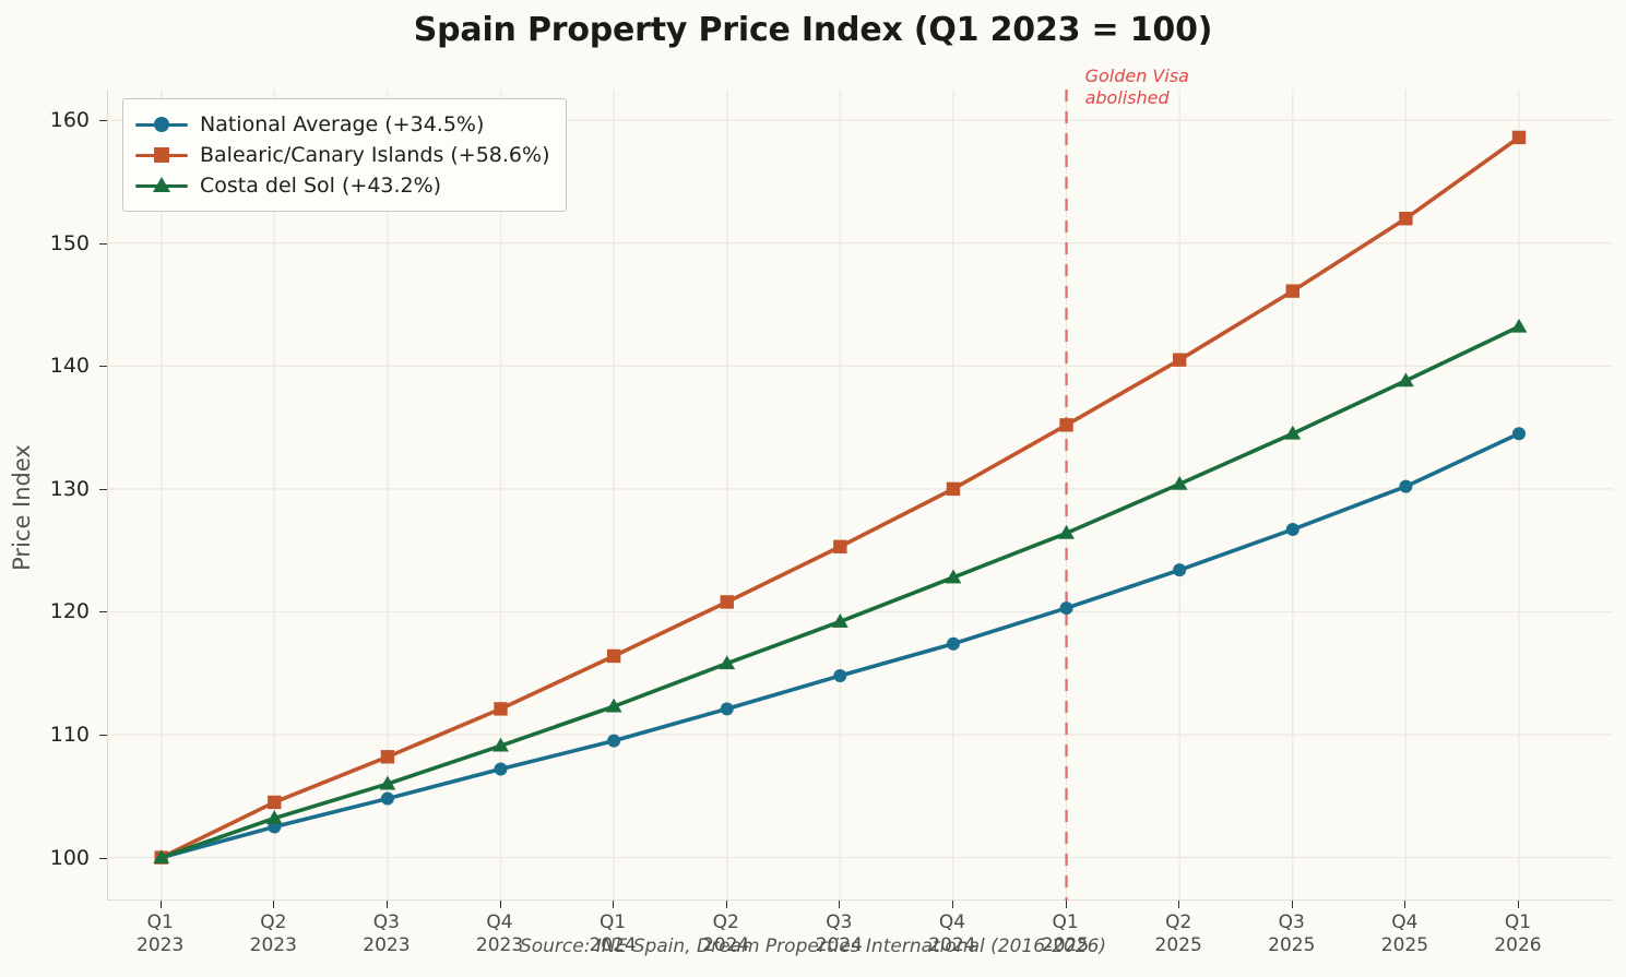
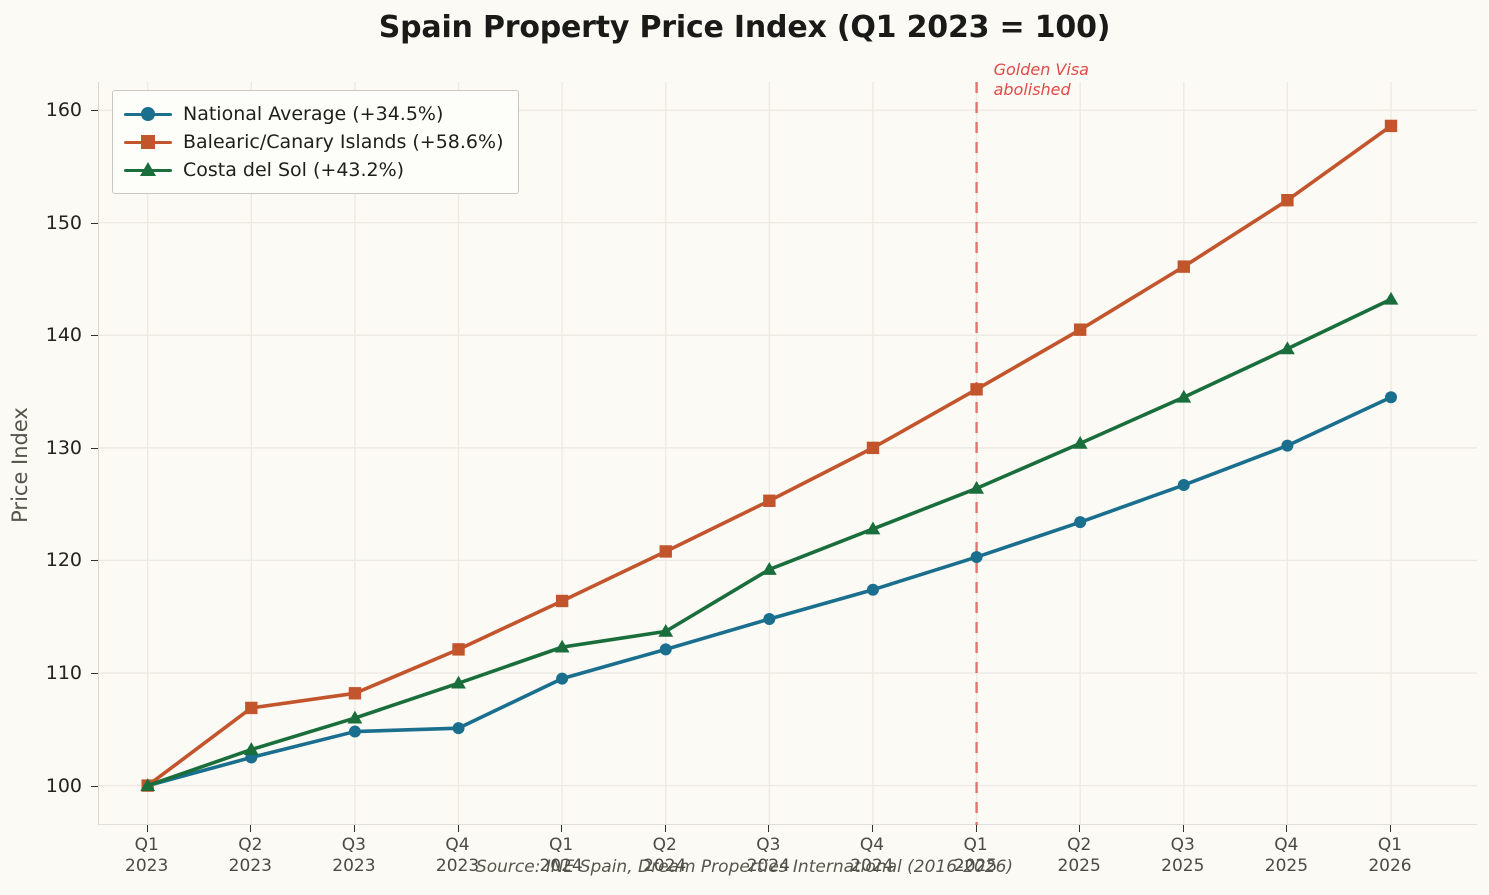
Balearic/Canary Islands (+58.6%)/Q2 2023: 104.5 -> 106.9
National Average (+34.5%)/Q4 2023: 107.2 -> 105.1
Costa del Sol (+43.2%)/Q2 2024: 115.8 -> 113.7
